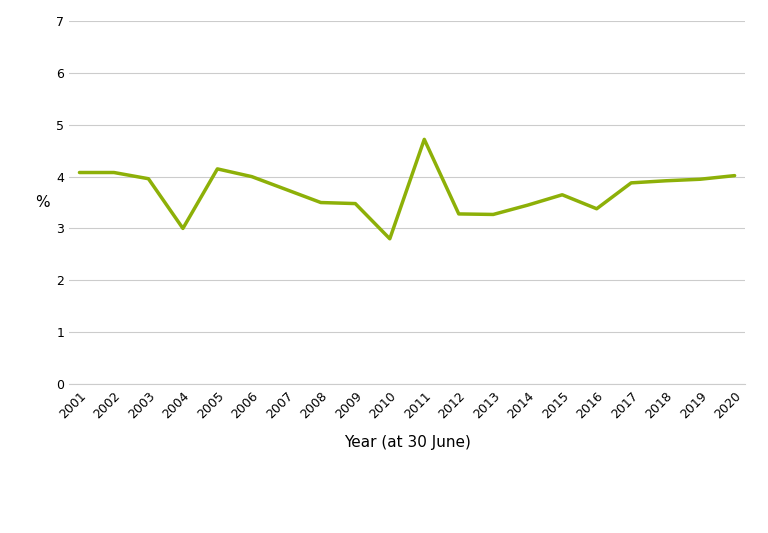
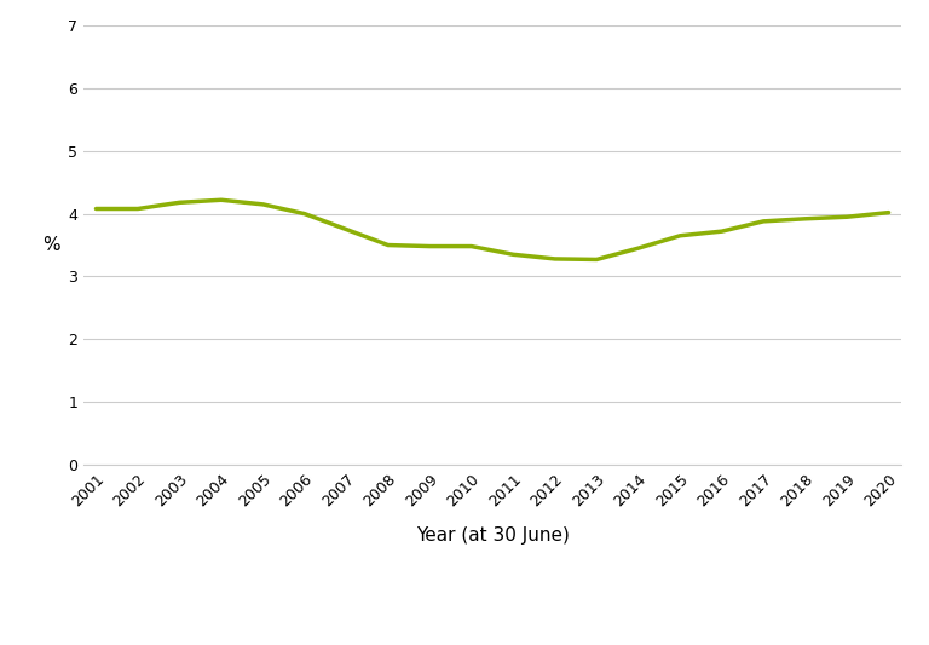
2003: 3.96 -> 4.18
2004: 3.00 -> 4.22
2010: 2.80 -> 3.48
2011: 4.72 -> 3.35
2016: 3.38 -> 3.72
